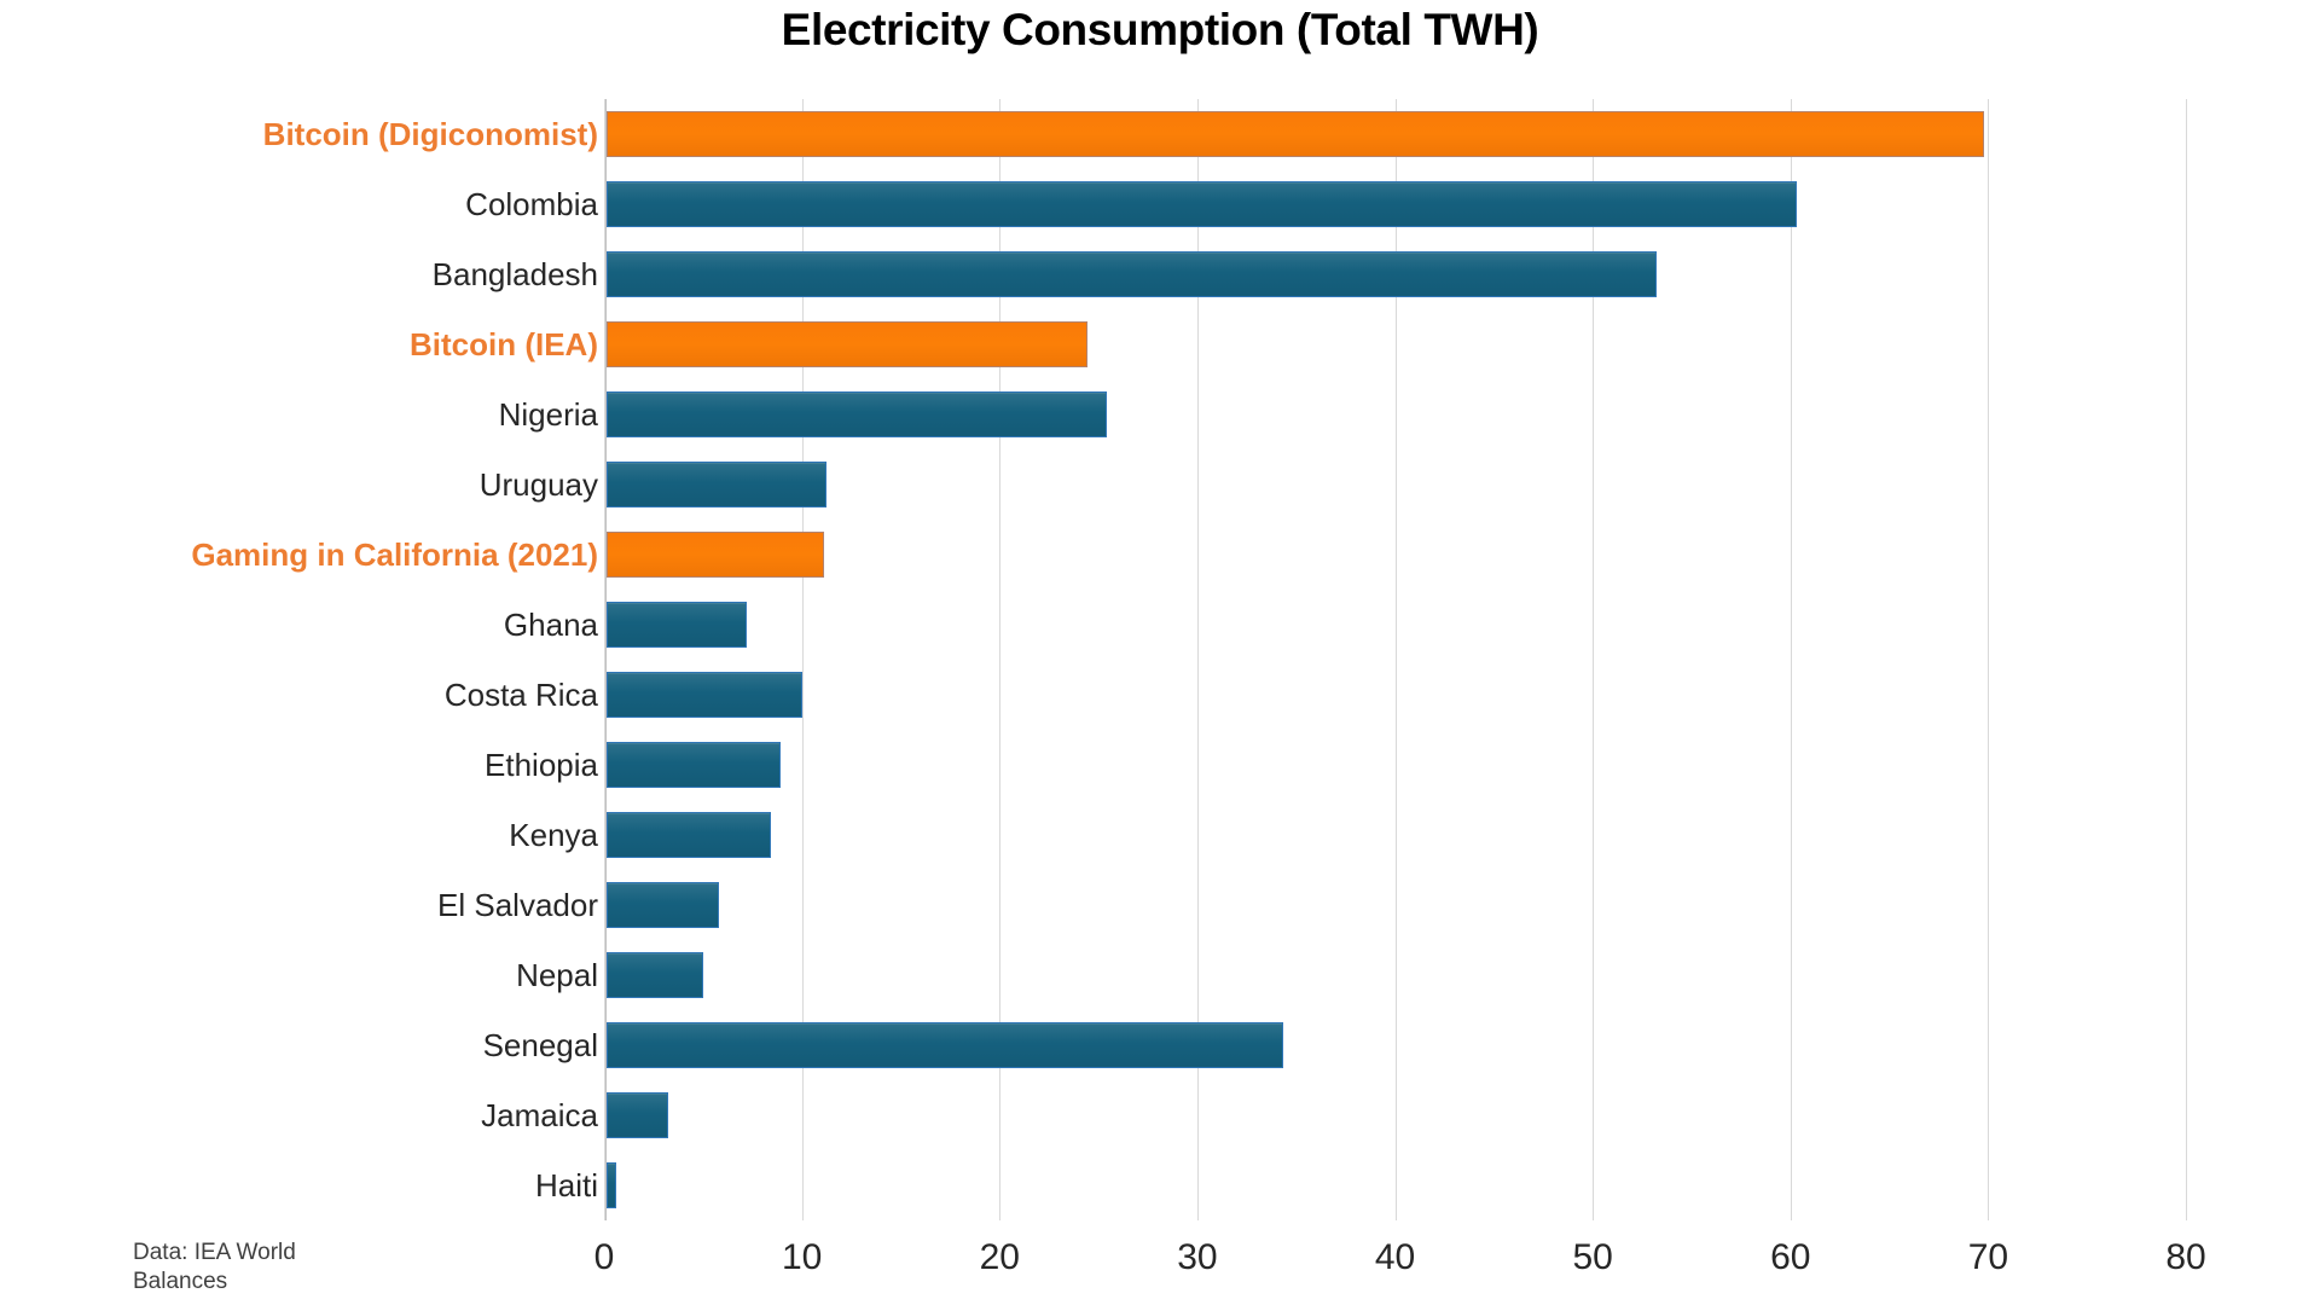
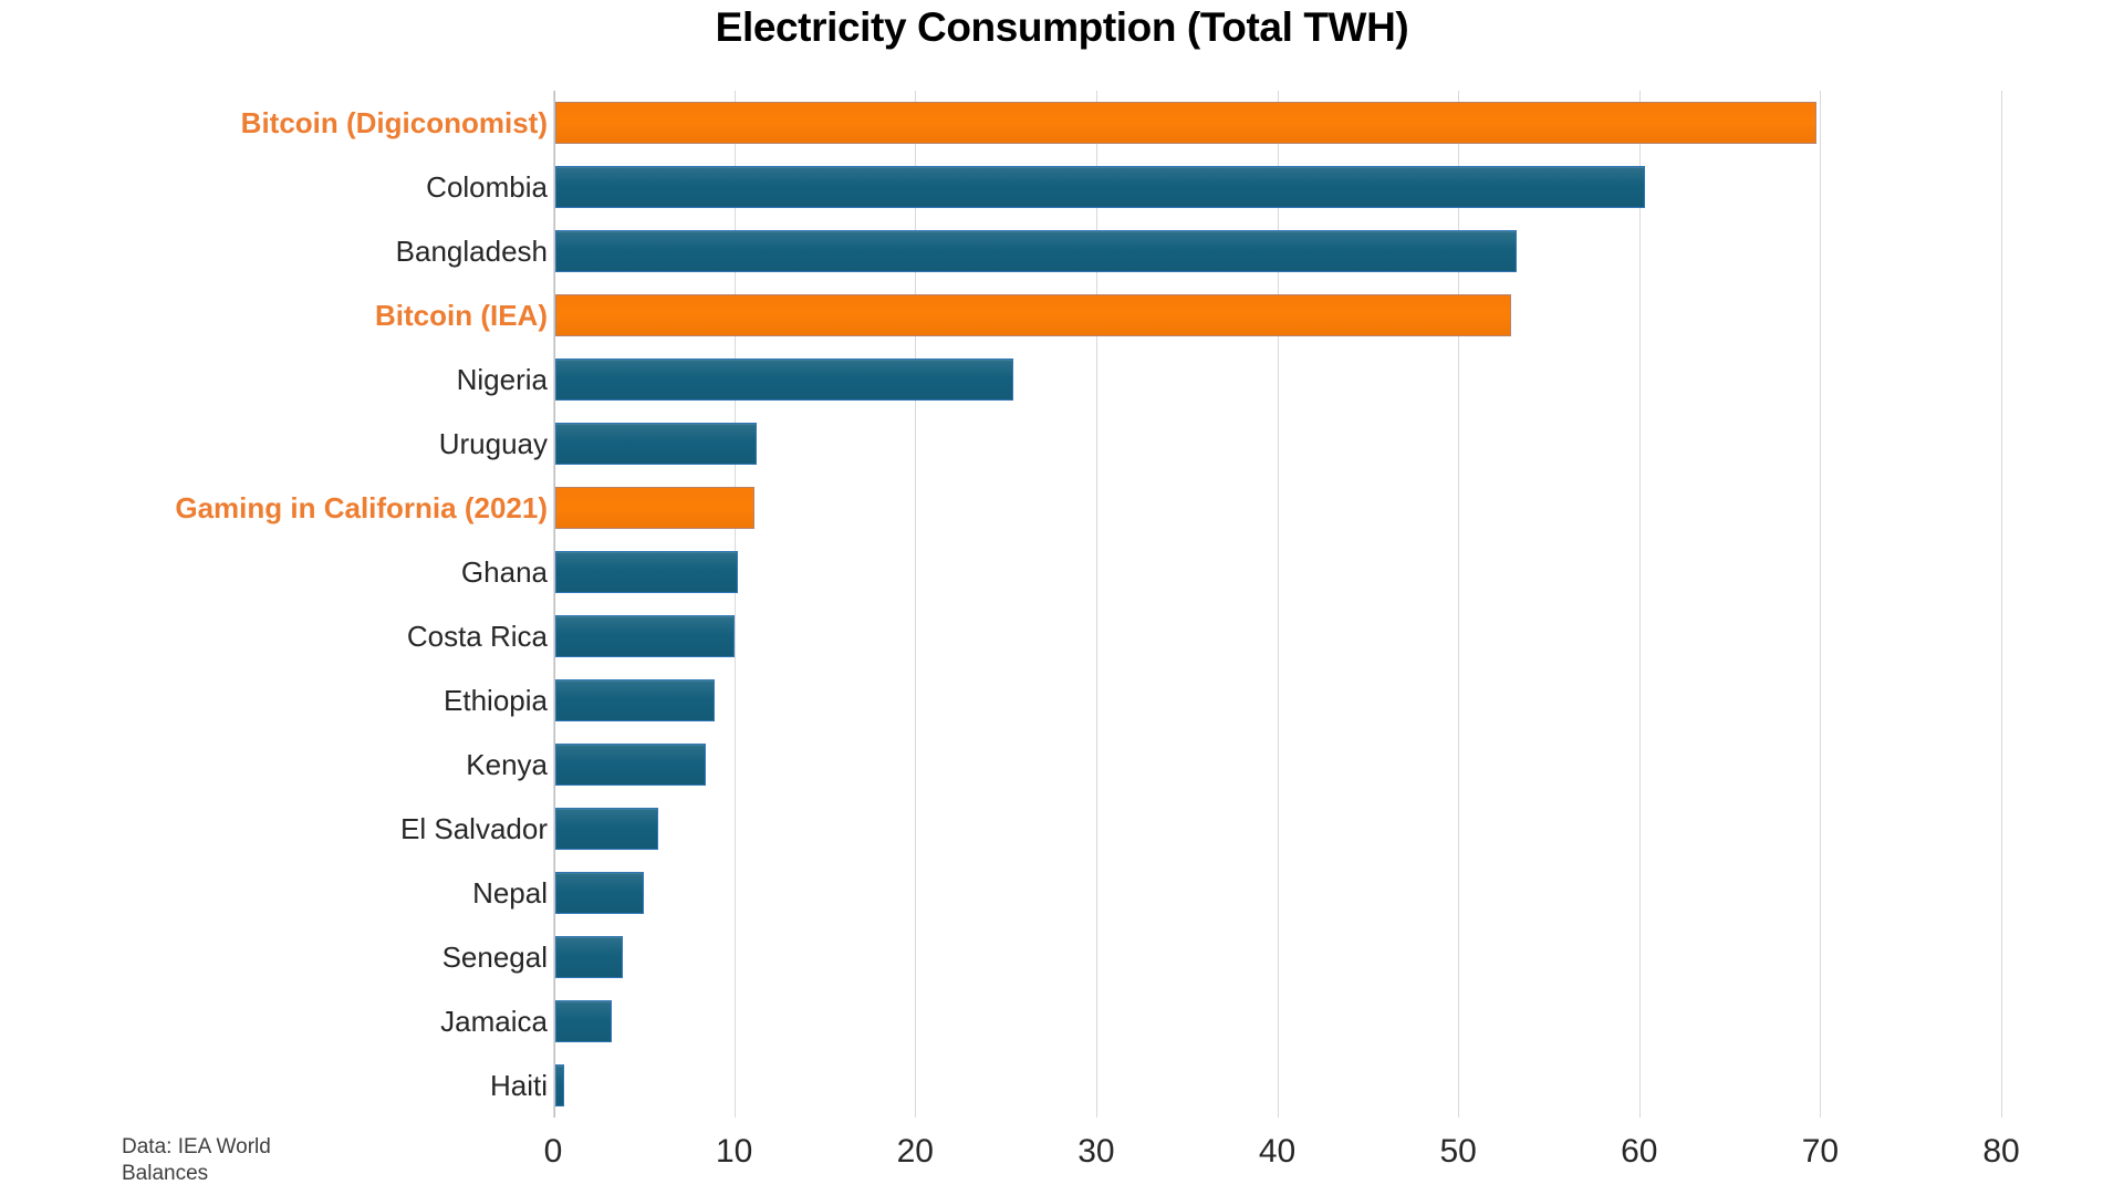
Bitcoin (IEA): 24.3 -> 52.8
Ghana: 7.1 -> 10.1
Senegal: 34.2 -> 3.7
